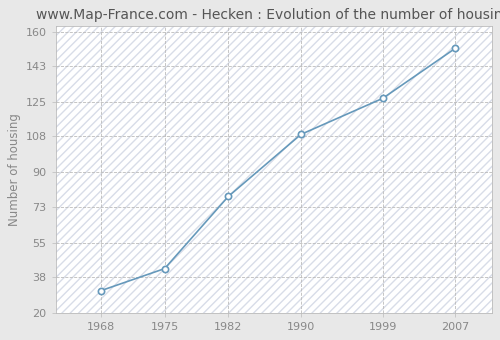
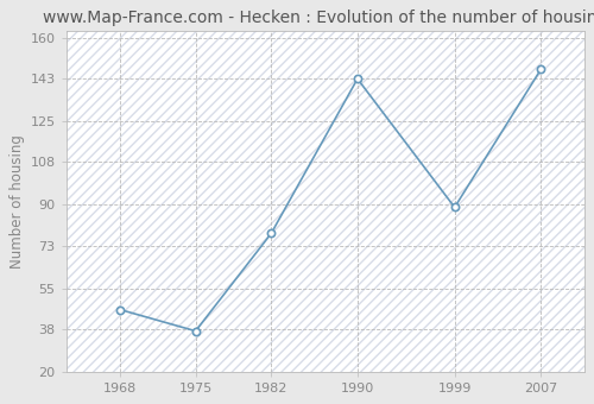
1968: 31 -> 46
1975: 42 -> 37
1990: 109 -> 143
1999: 127 -> 89
2007: 152 -> 147
